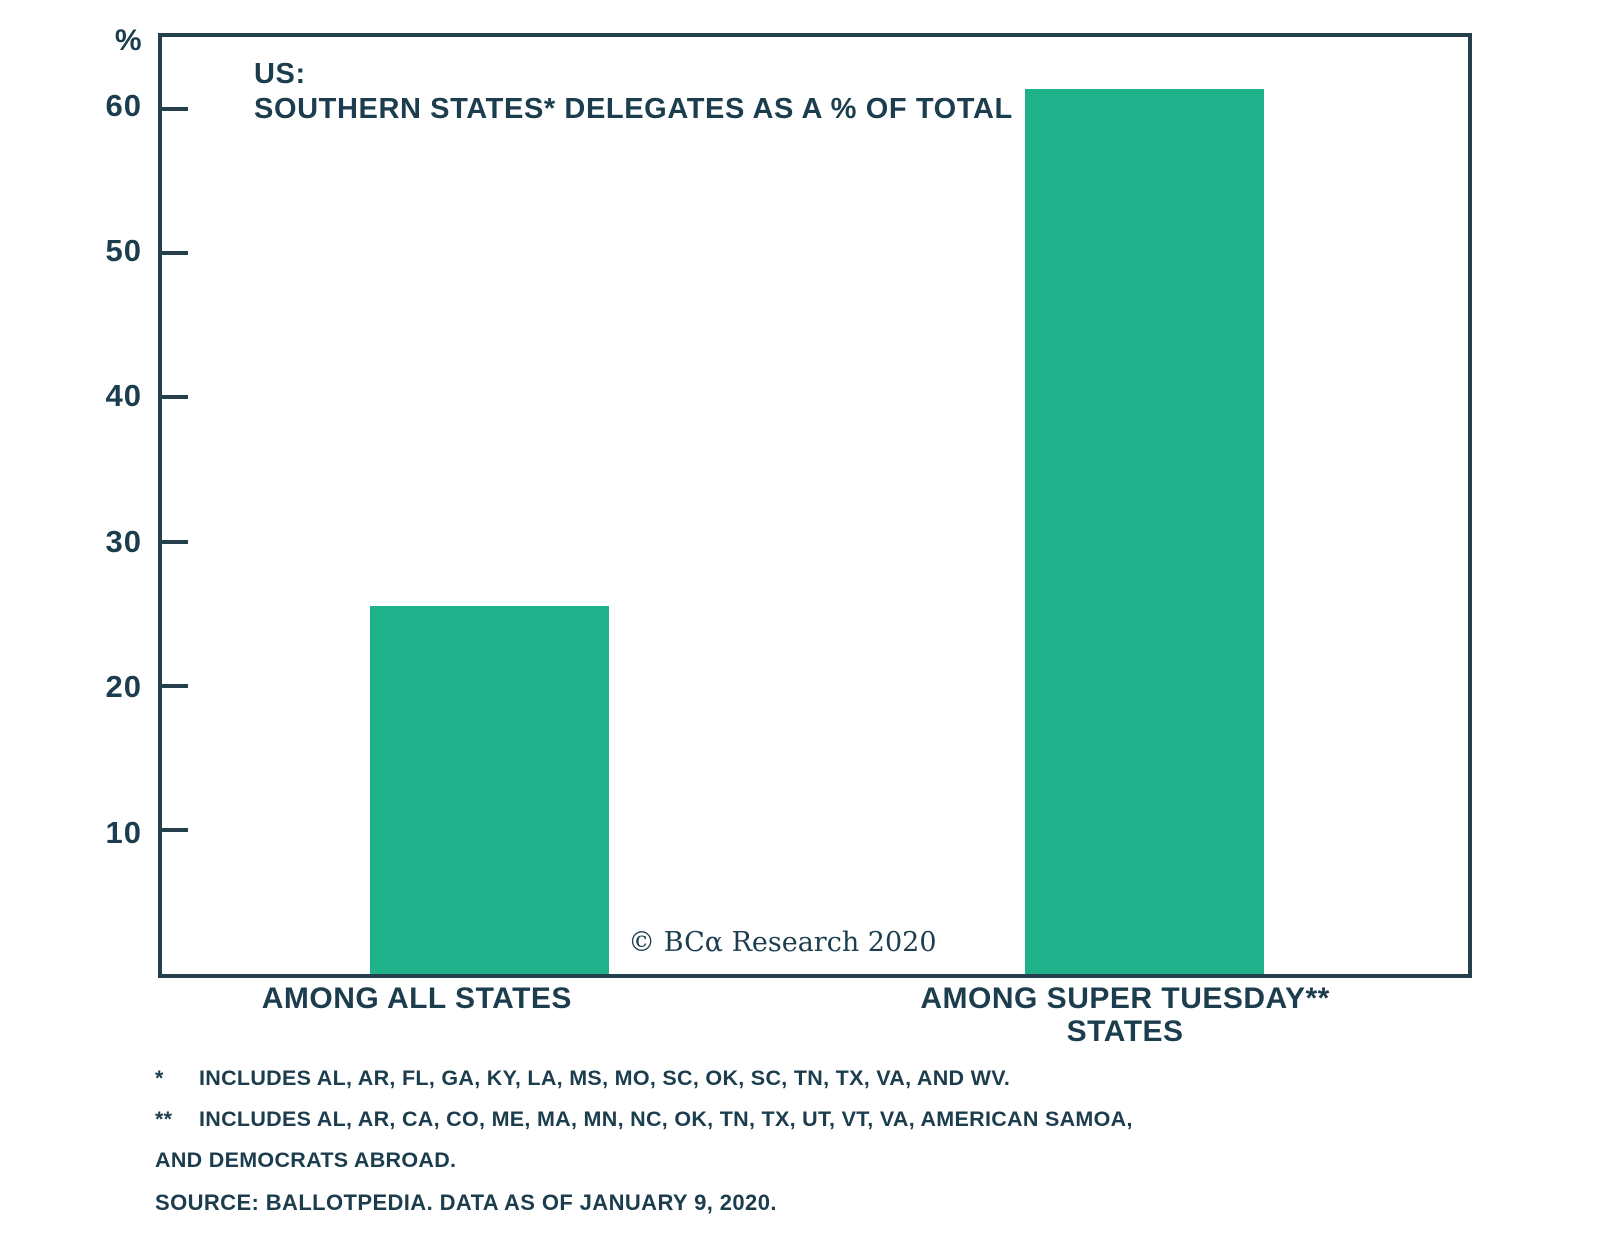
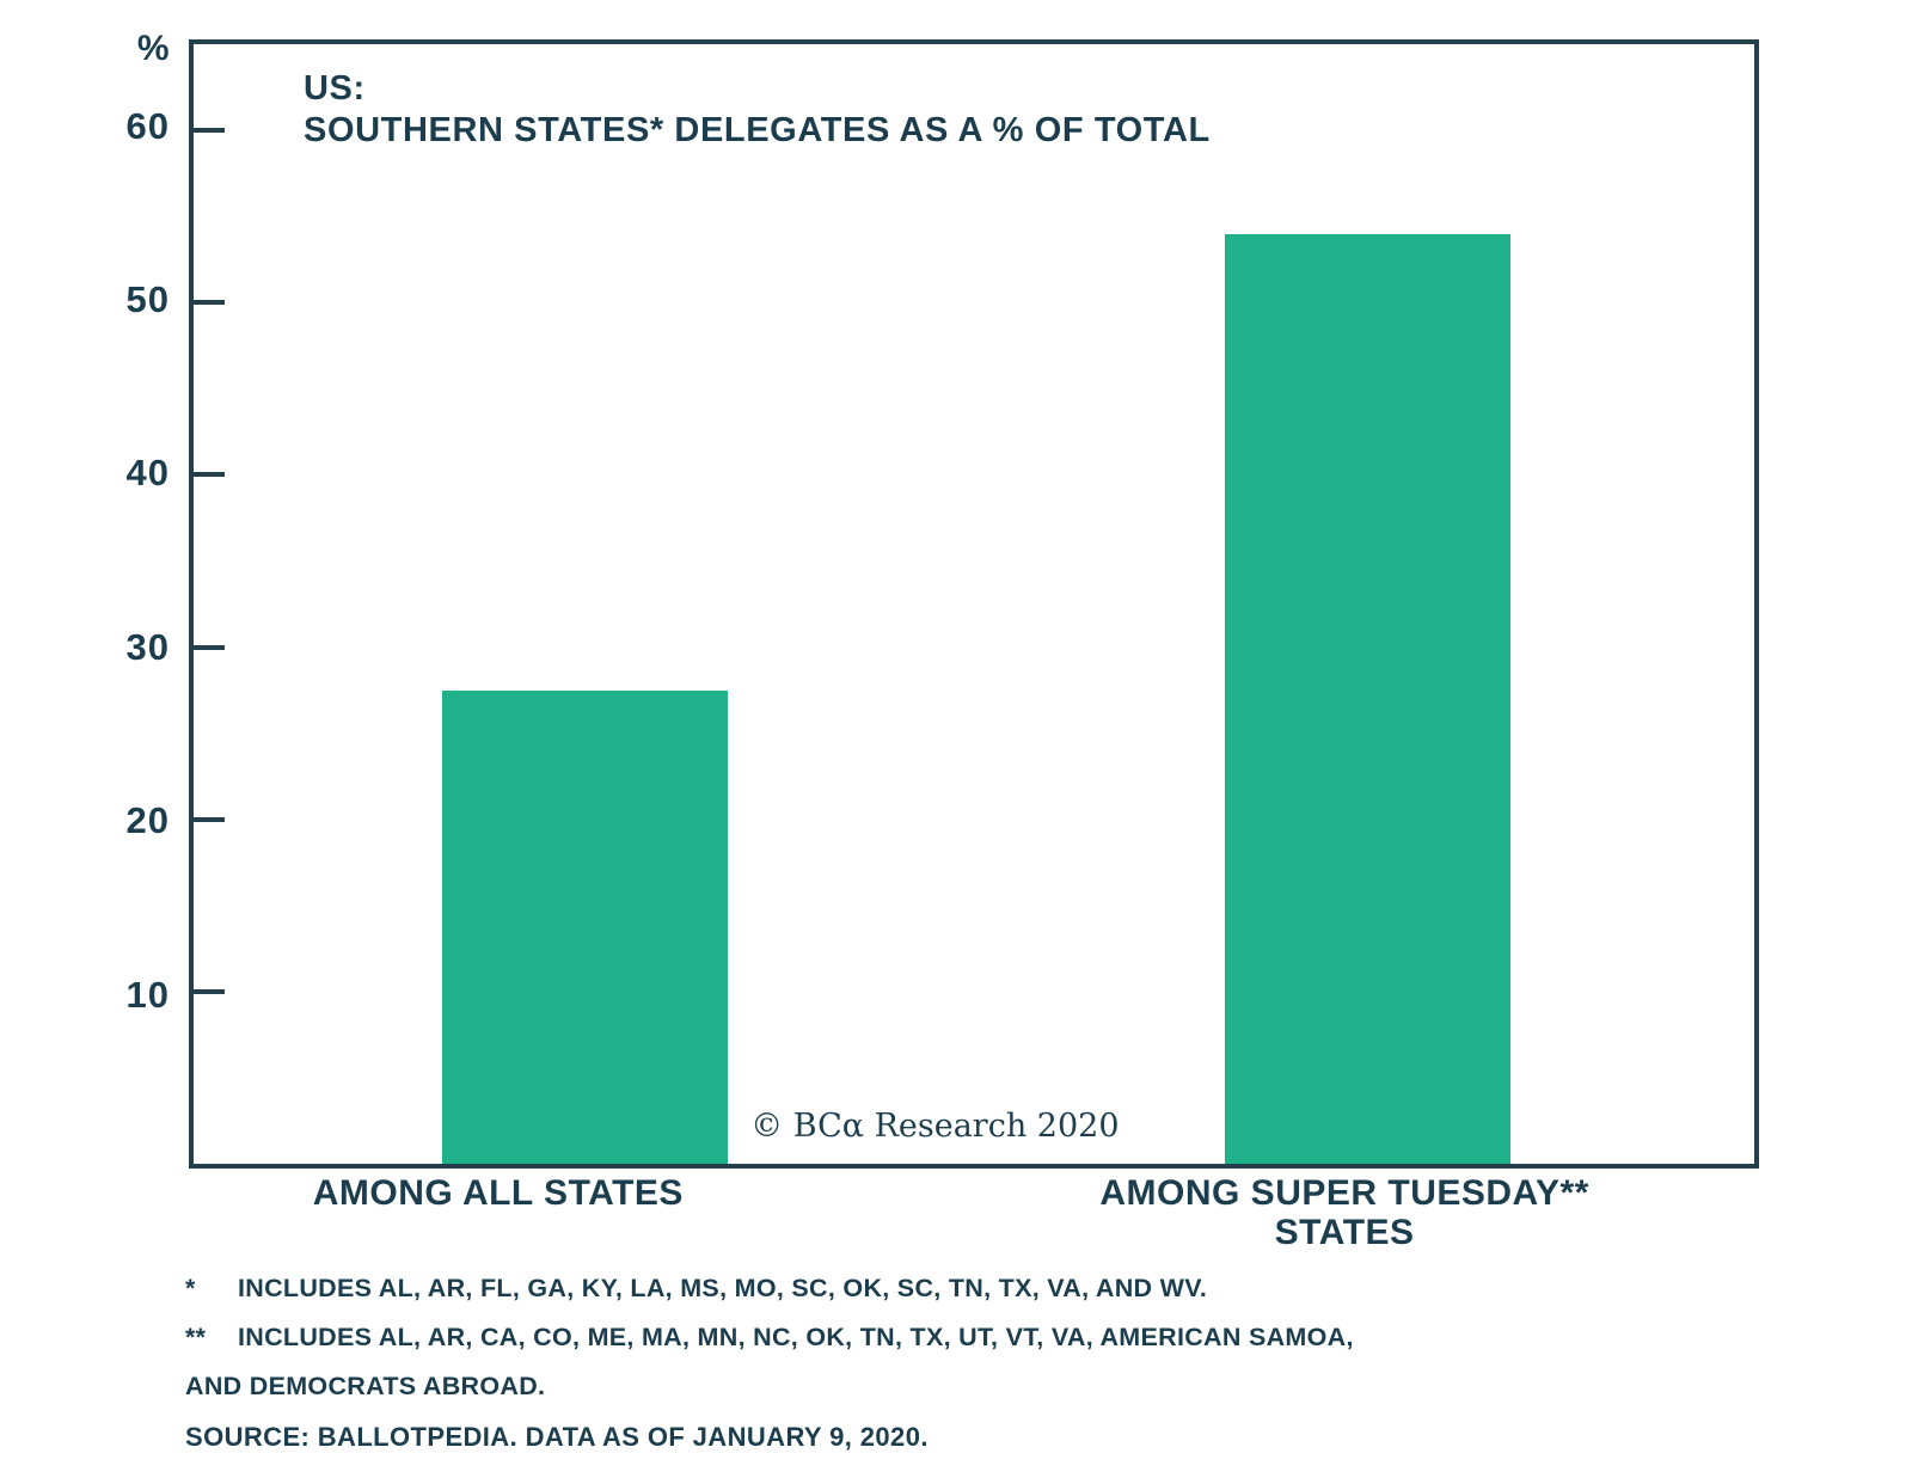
AMONG ALL STATES: 25.5 -> 27.5
AMONG SUPER TUESDAY** STATES: 61.4 -> 54.0
